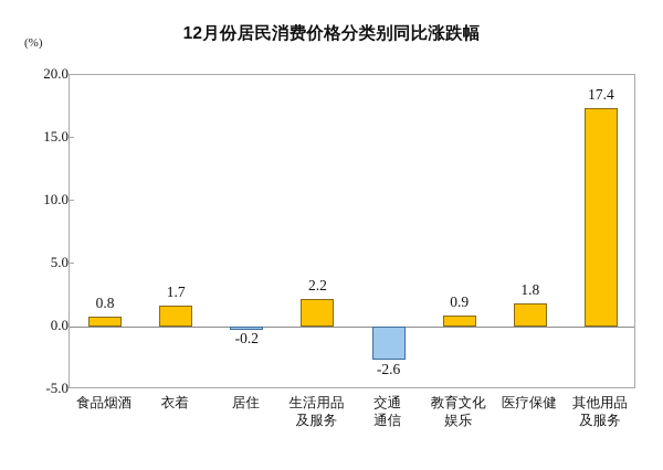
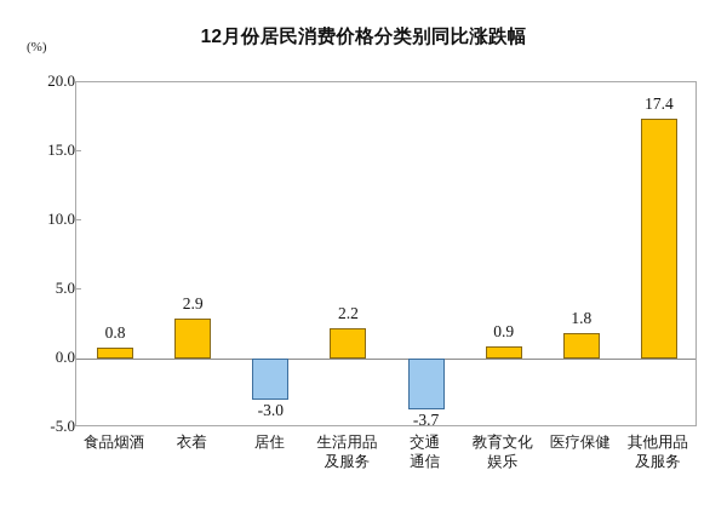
衣着: 1.7 -> 2.9
居住: -0.2 -> -3.0
交通 通信: -2.6 -> -3.7
